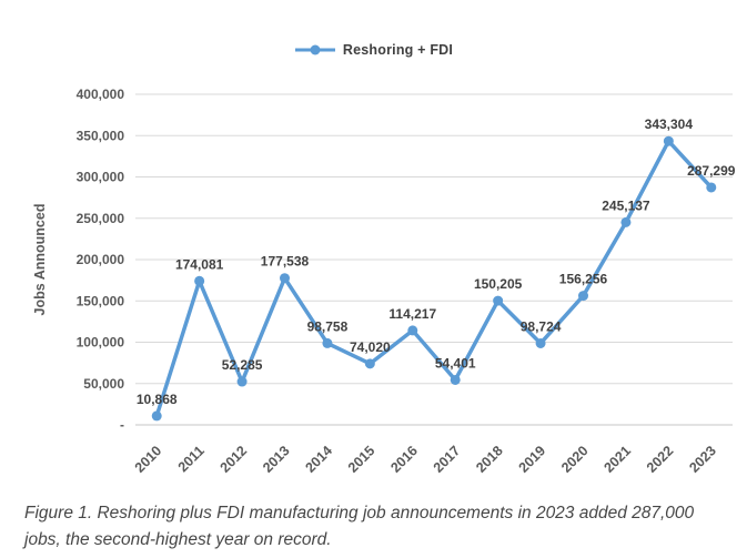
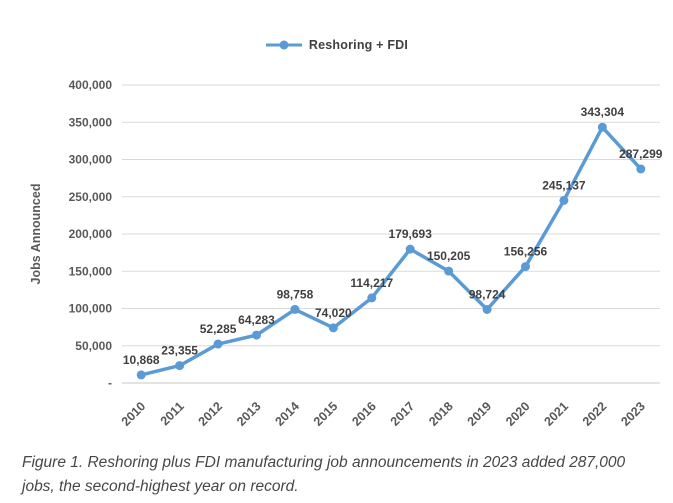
2011: 174,081 -> 23,355
2013: 177,538 -> 64,283
2017: 54,401 -> 179,693
